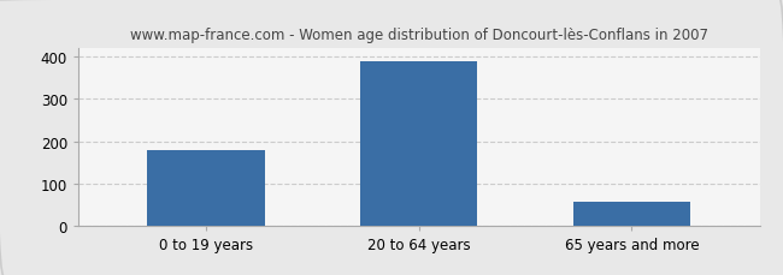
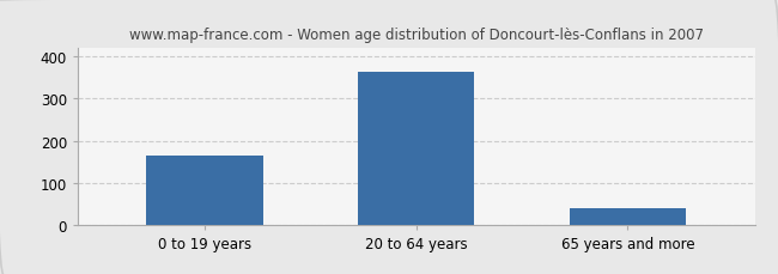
0 to 19 years: 180 -> 165
20 to 64 years: 390 -> 365
65 years and more: 55 -> 40
